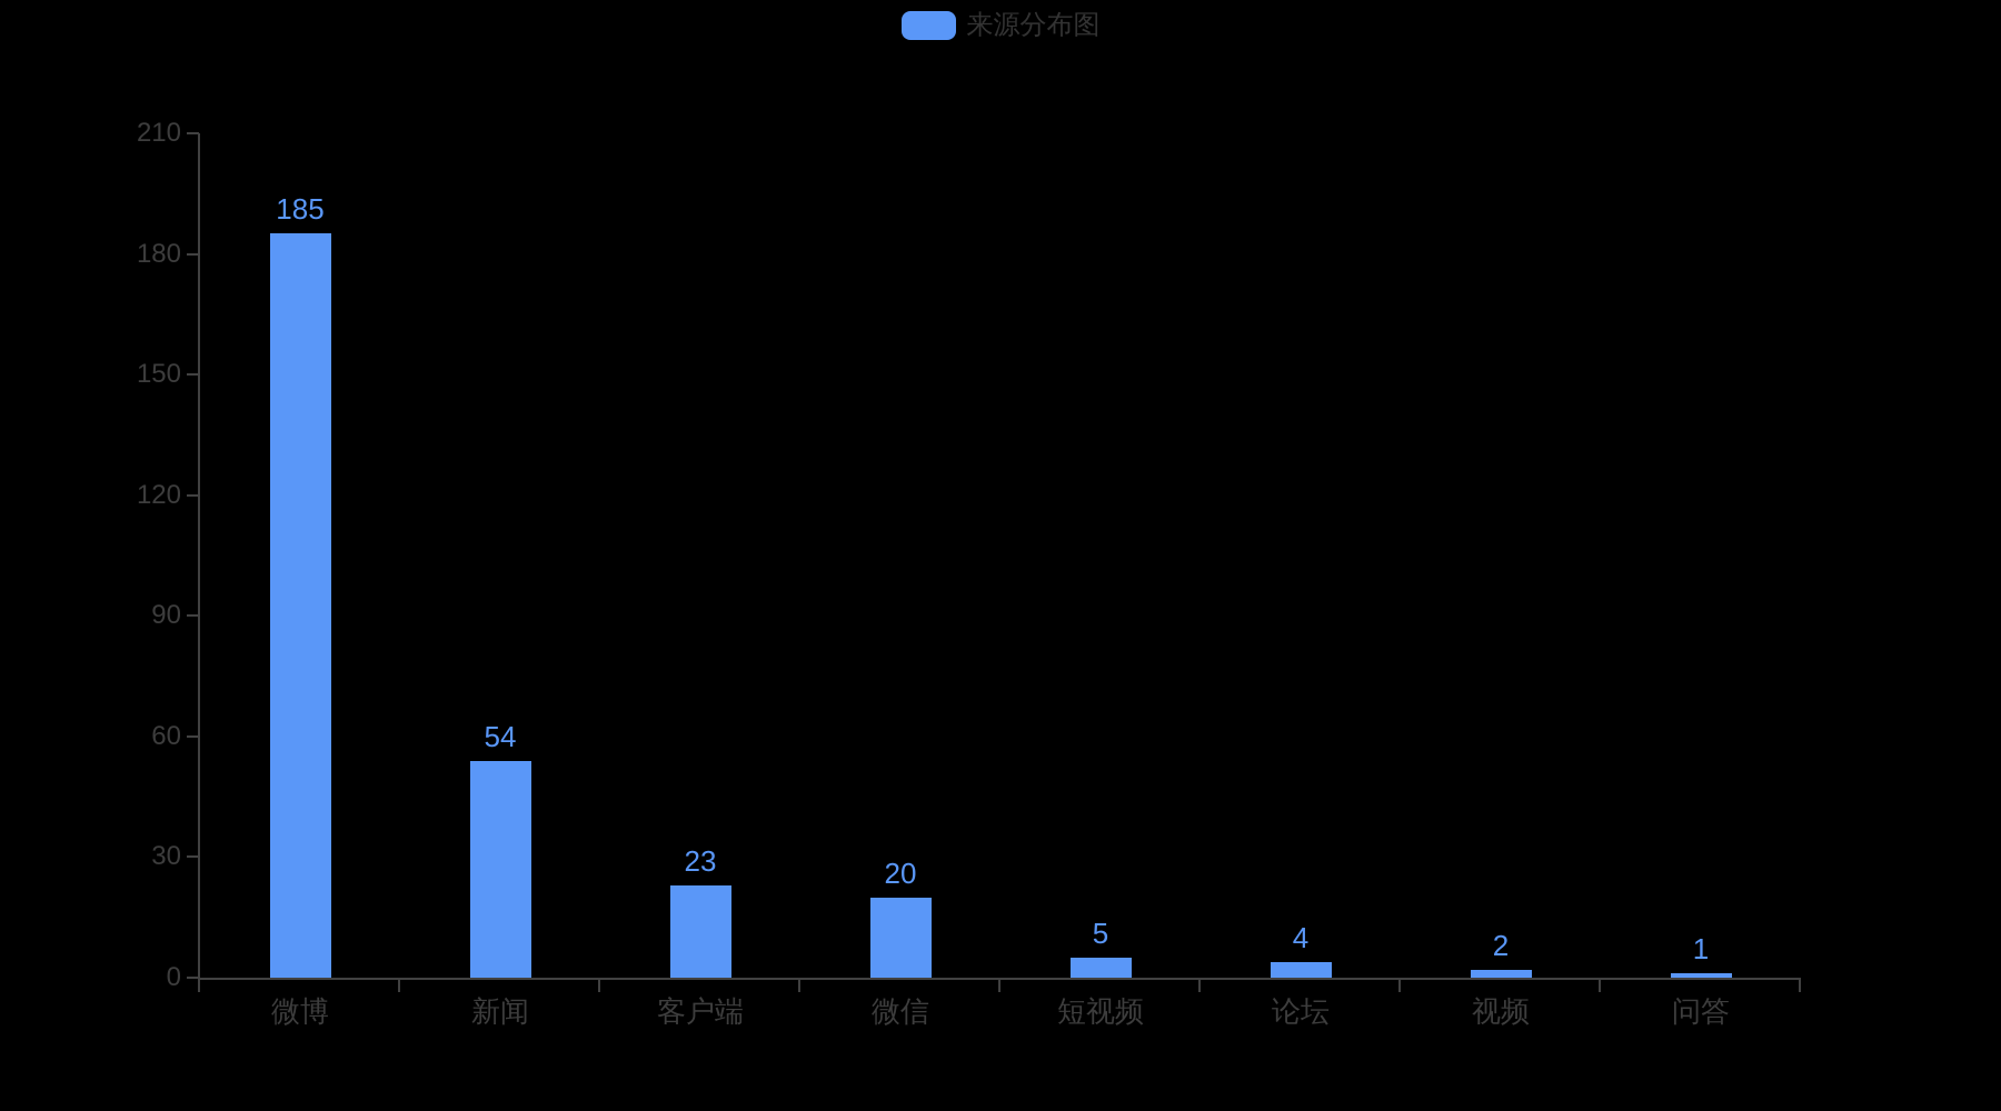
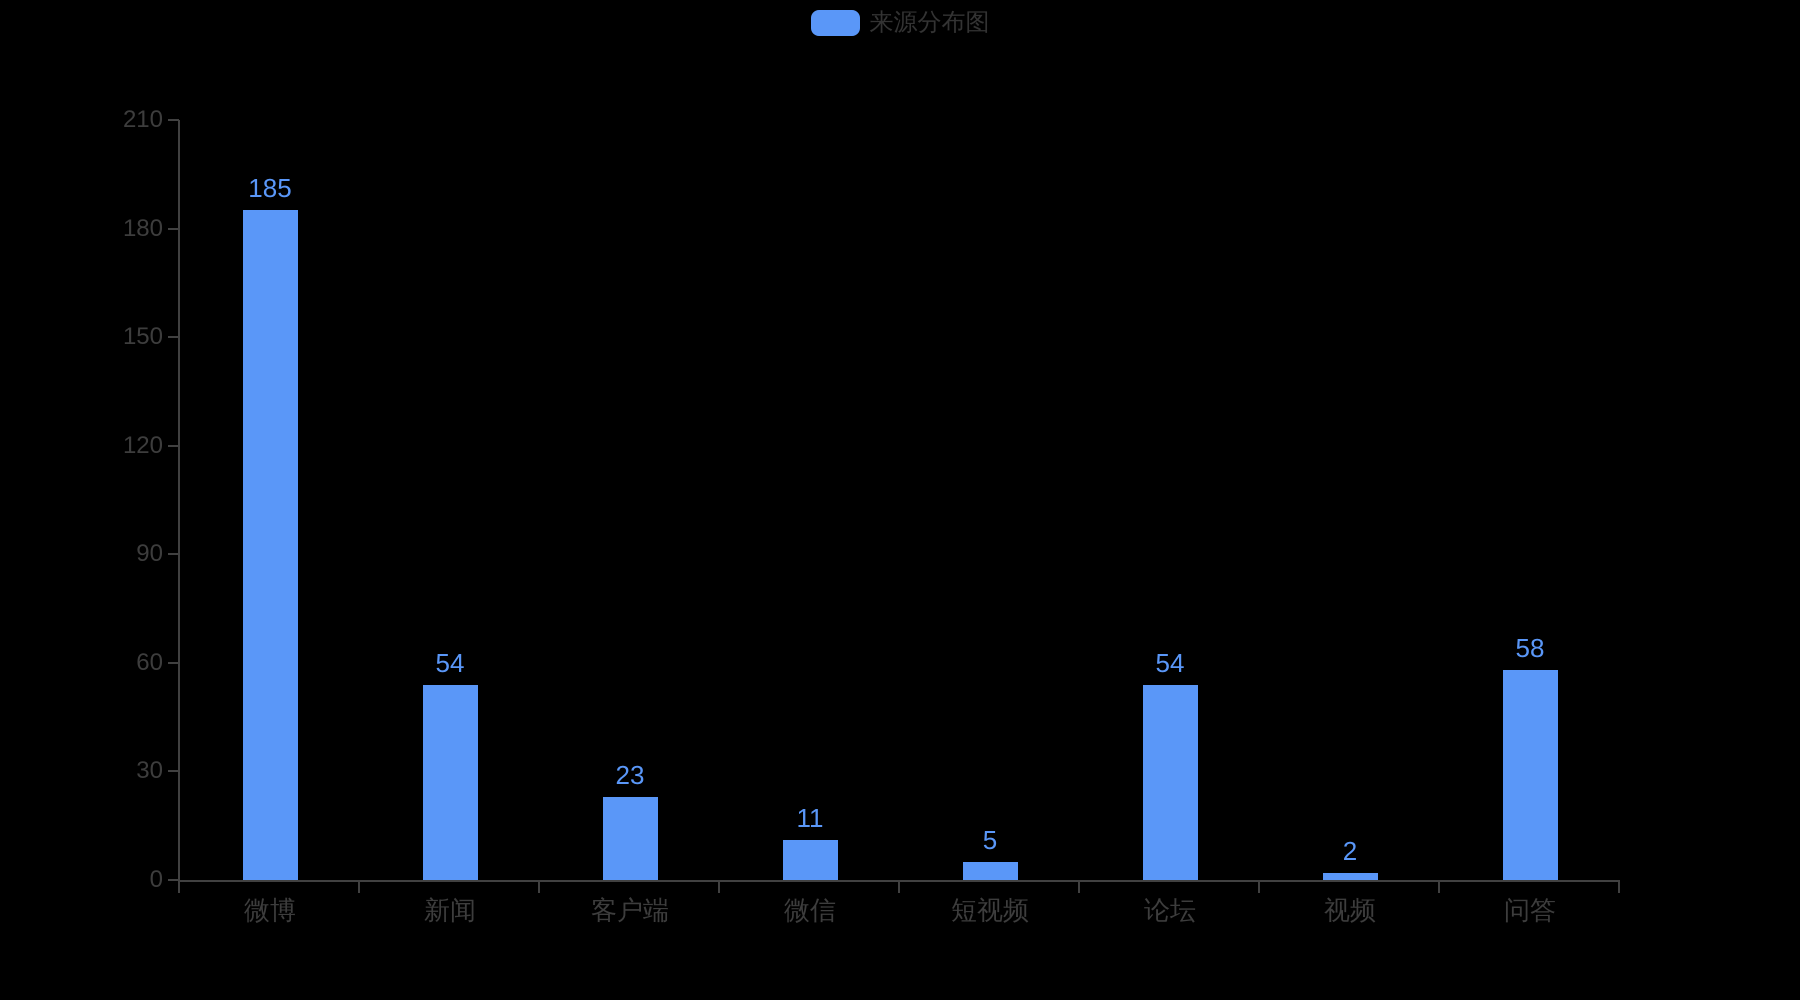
微信: 20 -> 11
论坛: 4 -> 54
问答: 1 -> 58
